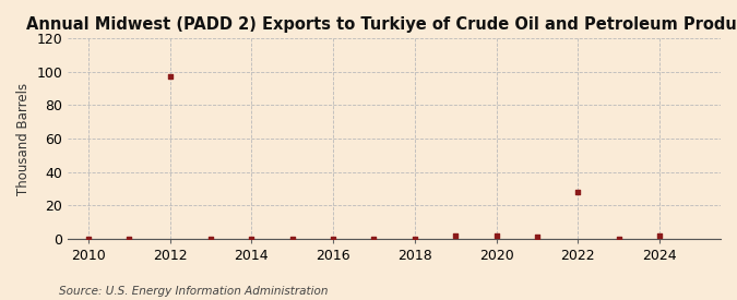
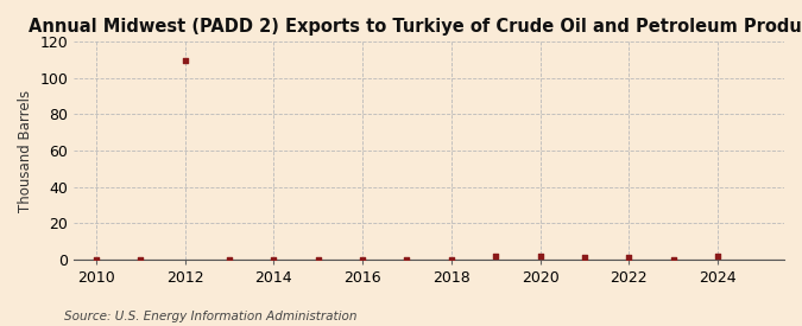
2012: 97 -> 110
2022: 28 -> 1
